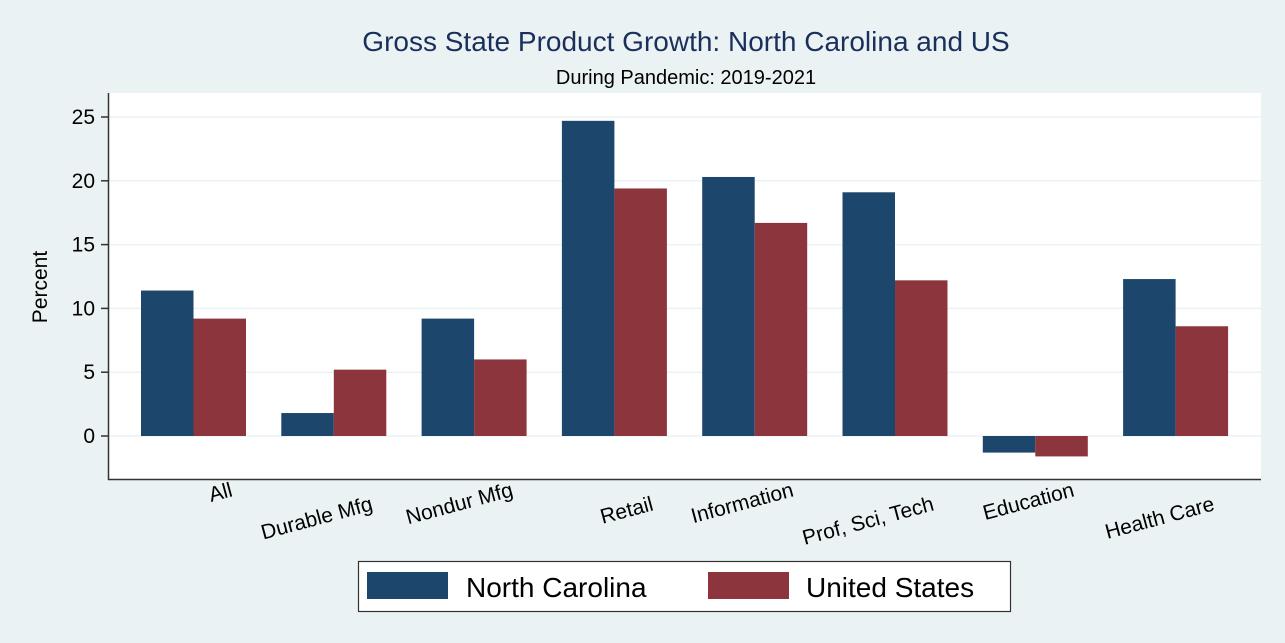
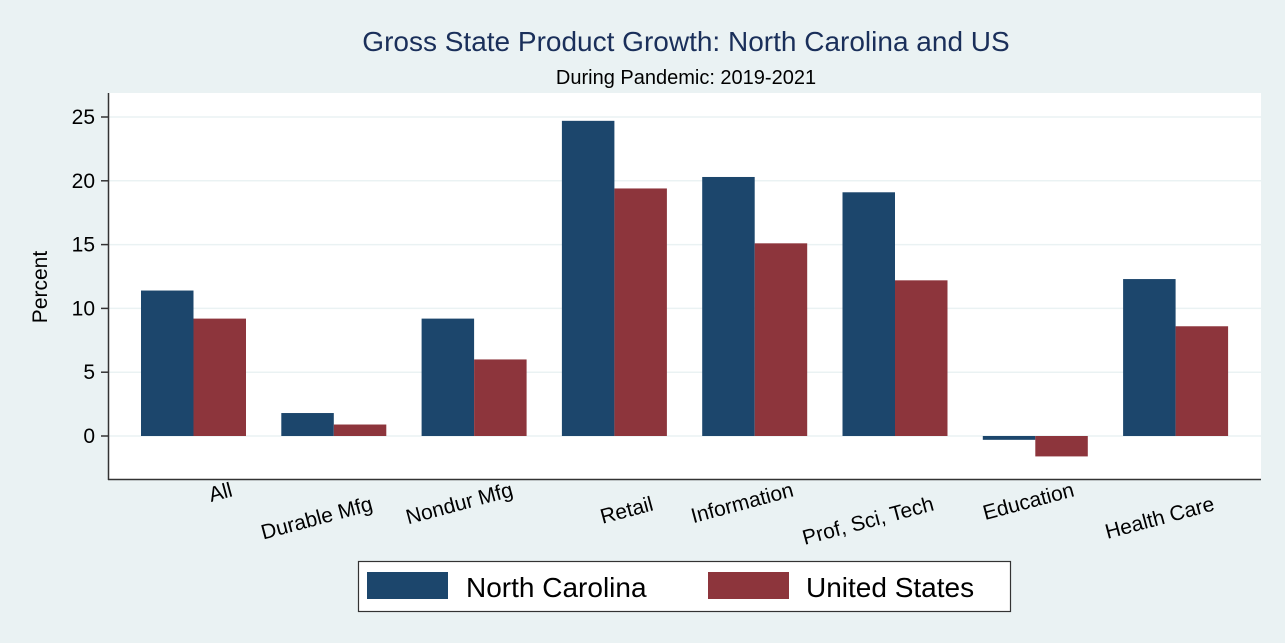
United States/Durable Mfg: 5.2 -> 0.9
United States/Information: 16.7 -> 15.1
North Carolina/Education: -1.3 -> -0.3
